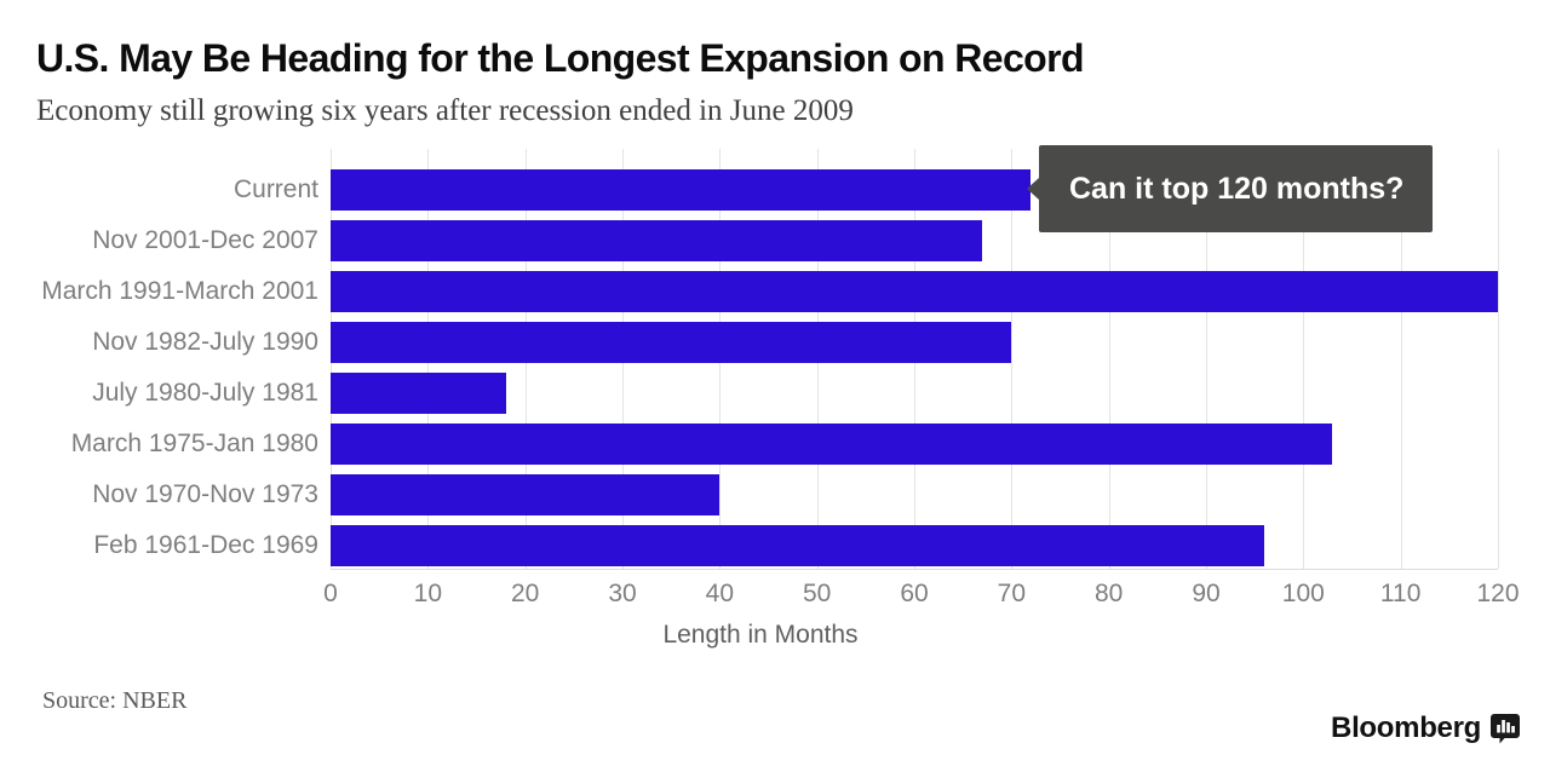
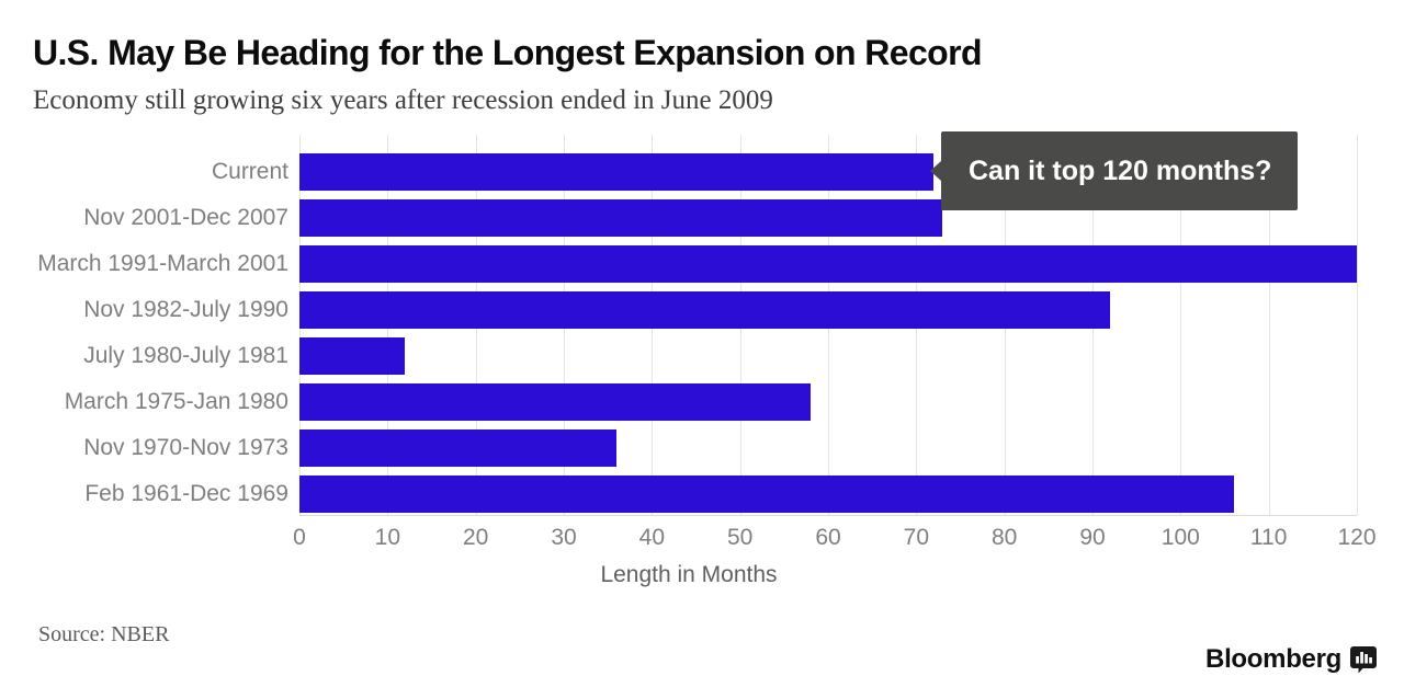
Nov 2001-Dec 2007: 67 -> 73
Nov 1982-July 1990: 70 -> 92
July 1980-July 1981: 18 -> 12
March 1975-Jan 1980: 103 -> 58
Nov 1970-Nov 1973: 40 -> 36
Feb 1961-Dec 1969: 96 -> 106
